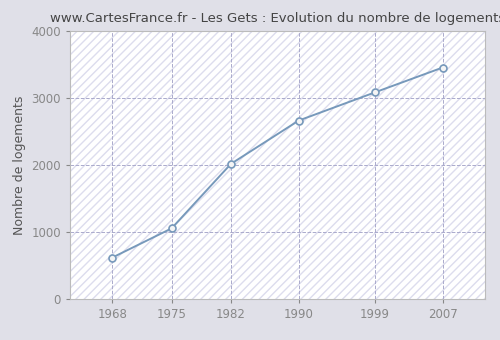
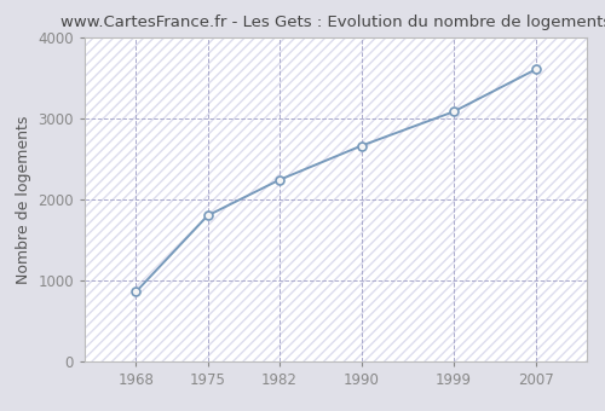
1968: 620 -> 860
1975: 1060 -> 1800
1982: 2020 -> 2240
2007: 3450 -> 3600
